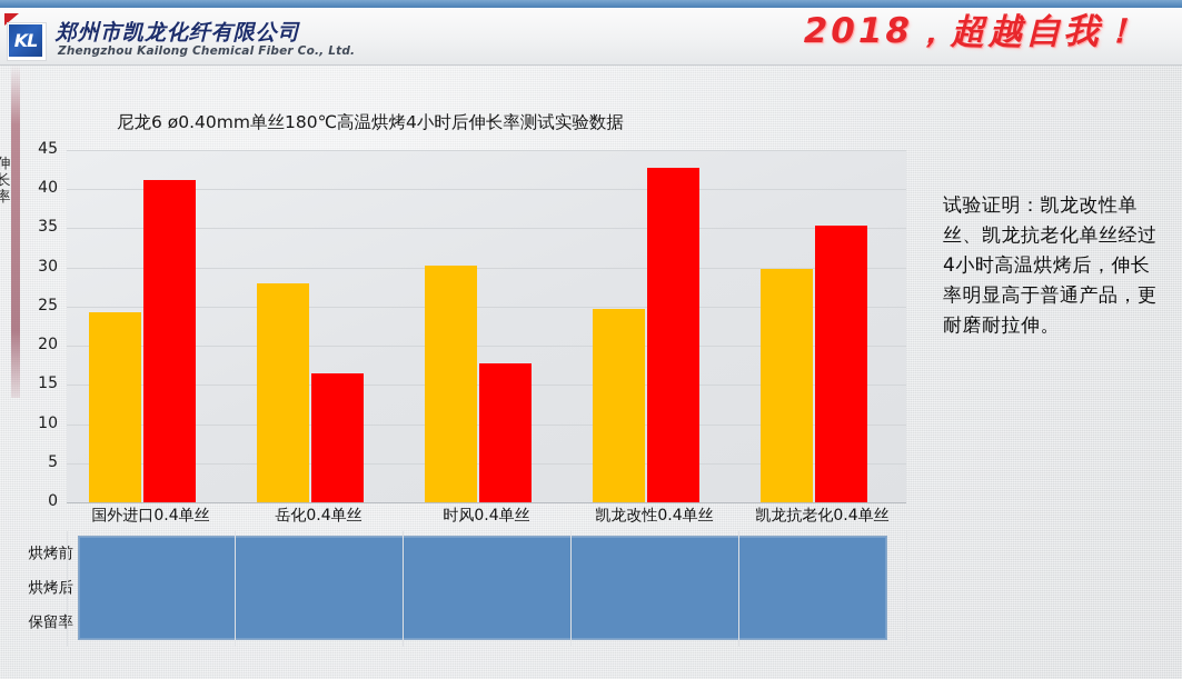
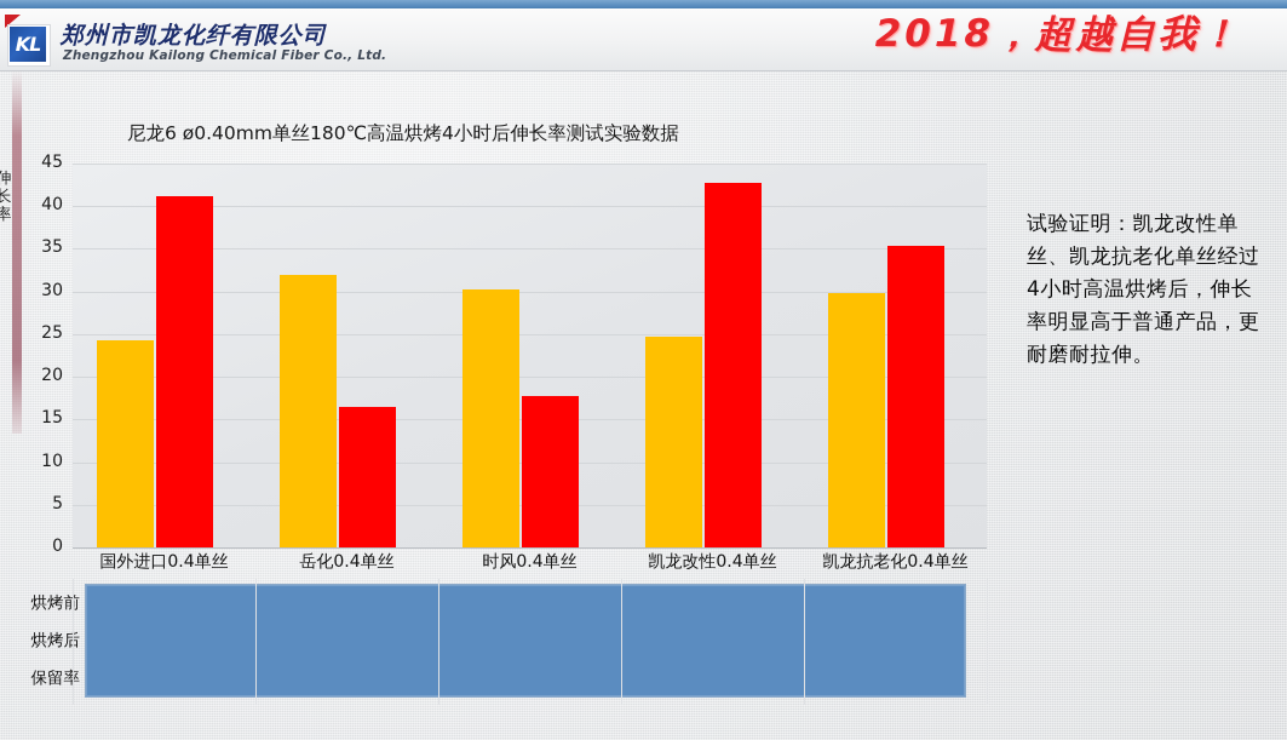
烘烤前/岳化0.4单丝: 28 -> 32
